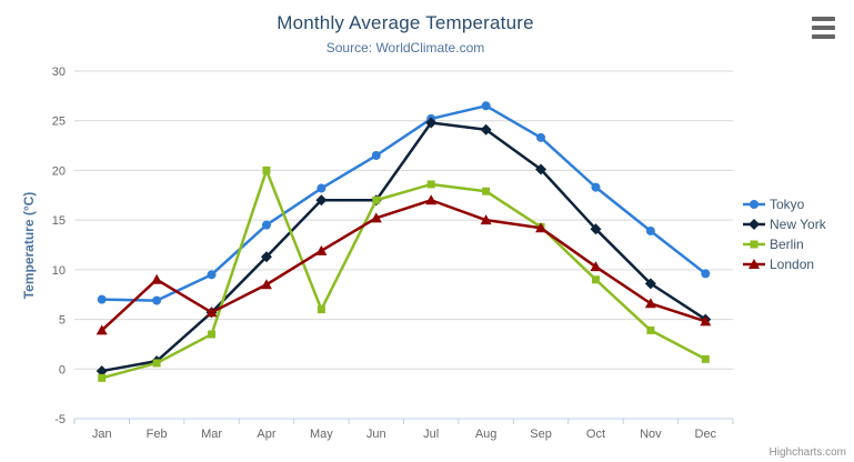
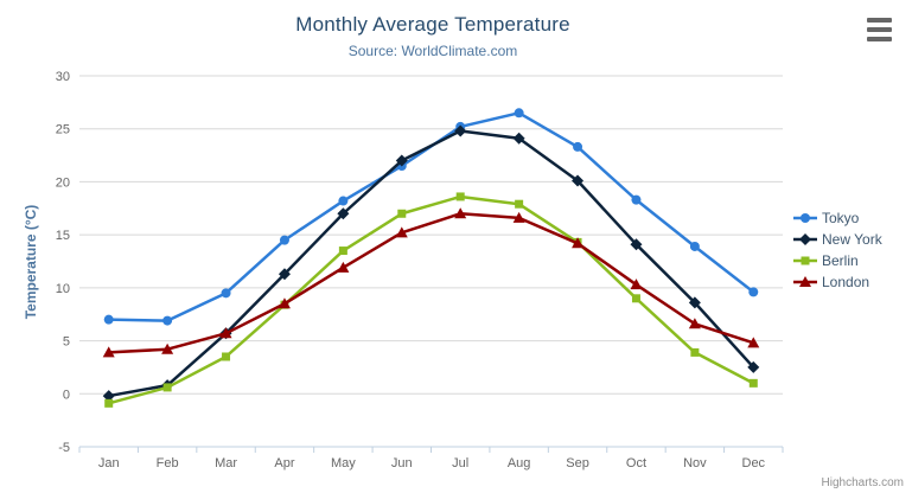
London/Feb: 9 -> 4
Berlin/Apr: 20 -> 8
Berlin/May: 6 -> 14
New York/Jun: 17 -> 22
London/Aug: 15 -> 17
New York/Dec: 5 -> 2
